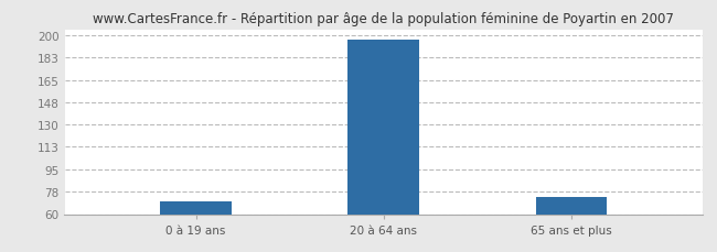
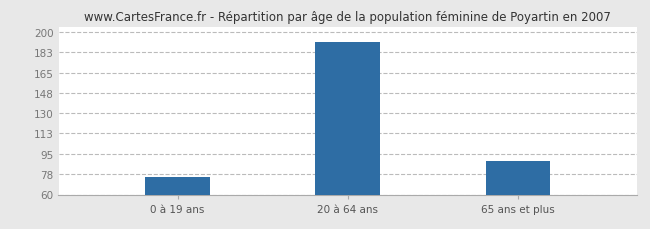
0 à 19 ans: 70 -> 75
20 à 64 ans: 197 -> 192
65 ans et plus: 73 -> 89
